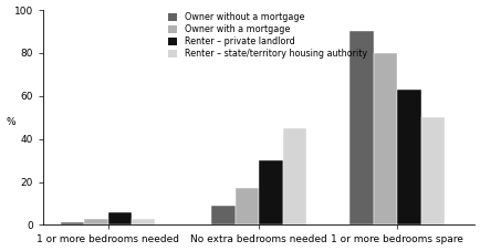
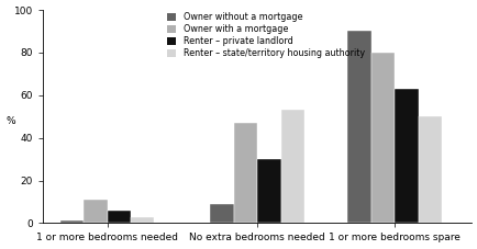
Owner with a mortgage/1 or more bedrooms needed: 3 -> 11
Owner with a mortgage/No extra bedrooms needed: 17 -> 47
Renter – state/territory housing authority/No extra bedrooms needed: 45 -> 53
